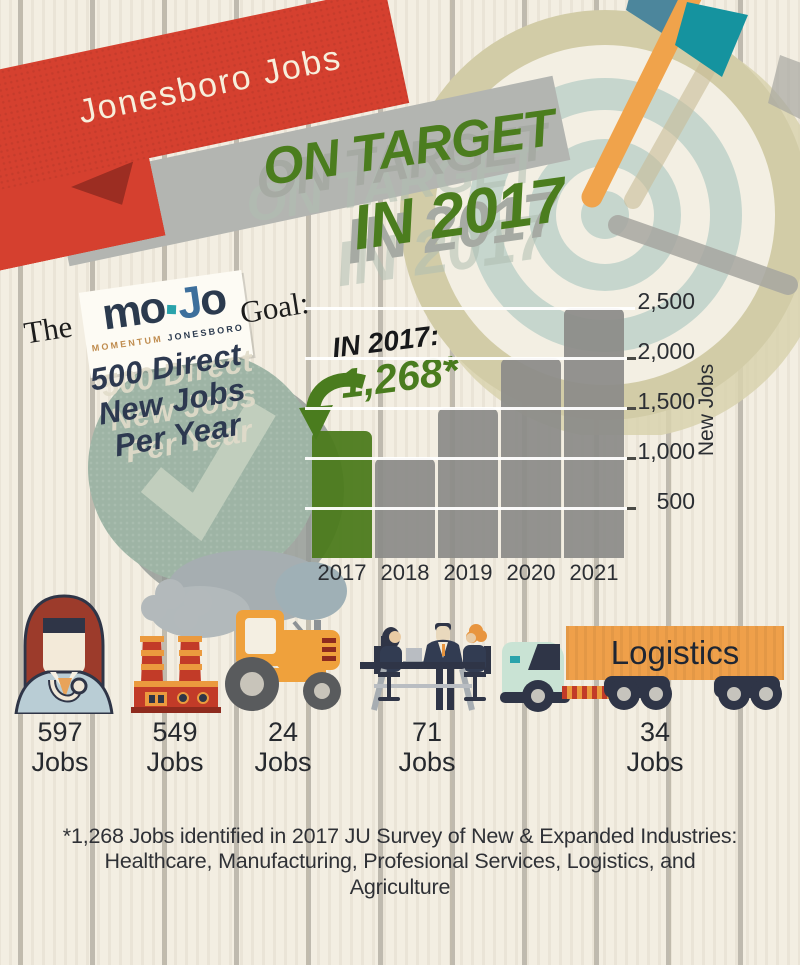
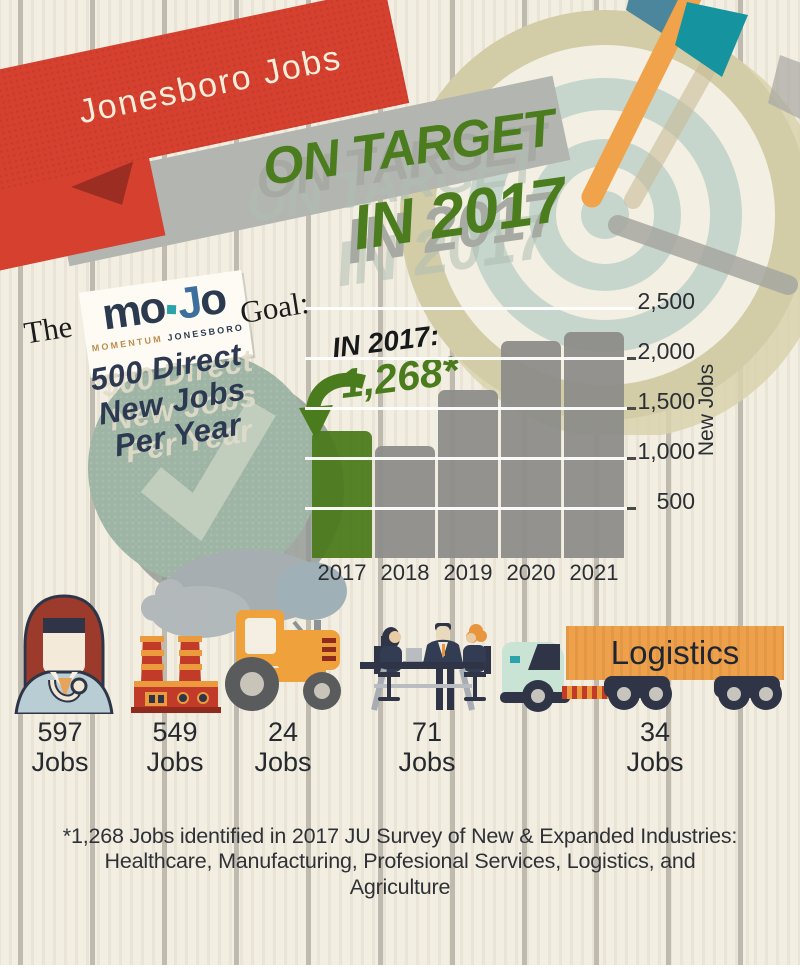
2018: 1000 -> 1120
2019: 1500 -> 1680
2020: 2000 -> 2170
2021: 2500 -> 2260
